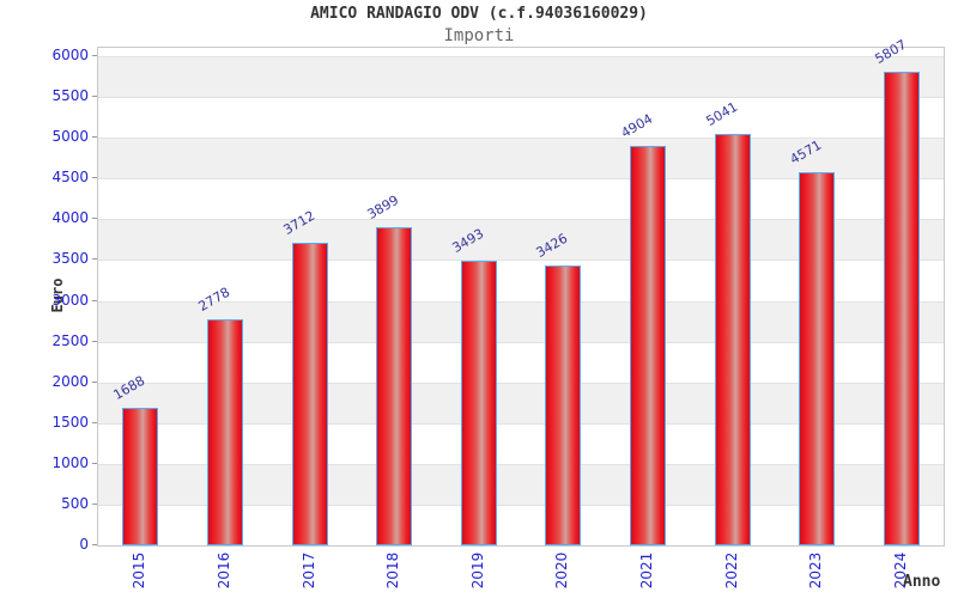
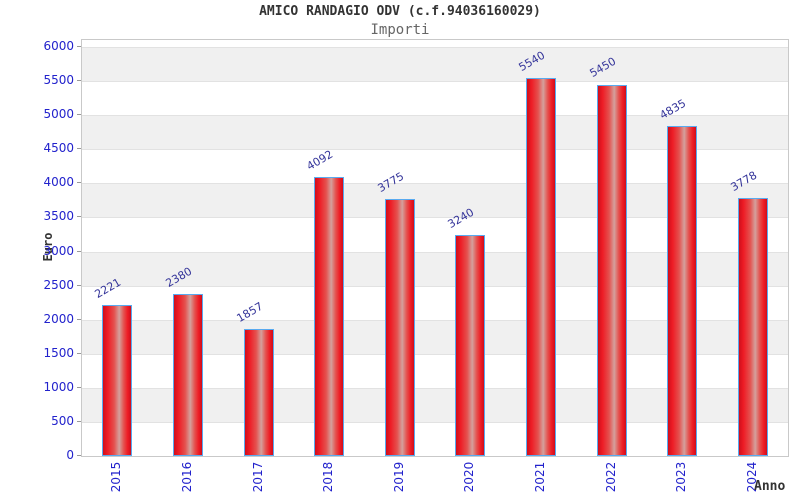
2015: 1688 -> 2221
2016: 2778 -> 2380
2017: 3712 -> 1857
2018: 3899 -> 4092
2019: 3493 -> 3775
2020: 3426 -> 3240
2021: 4904 -> 5540
2022: 5041 -> 5450
2023: 4571 -> 4835
2024: 5807 -> 3778
